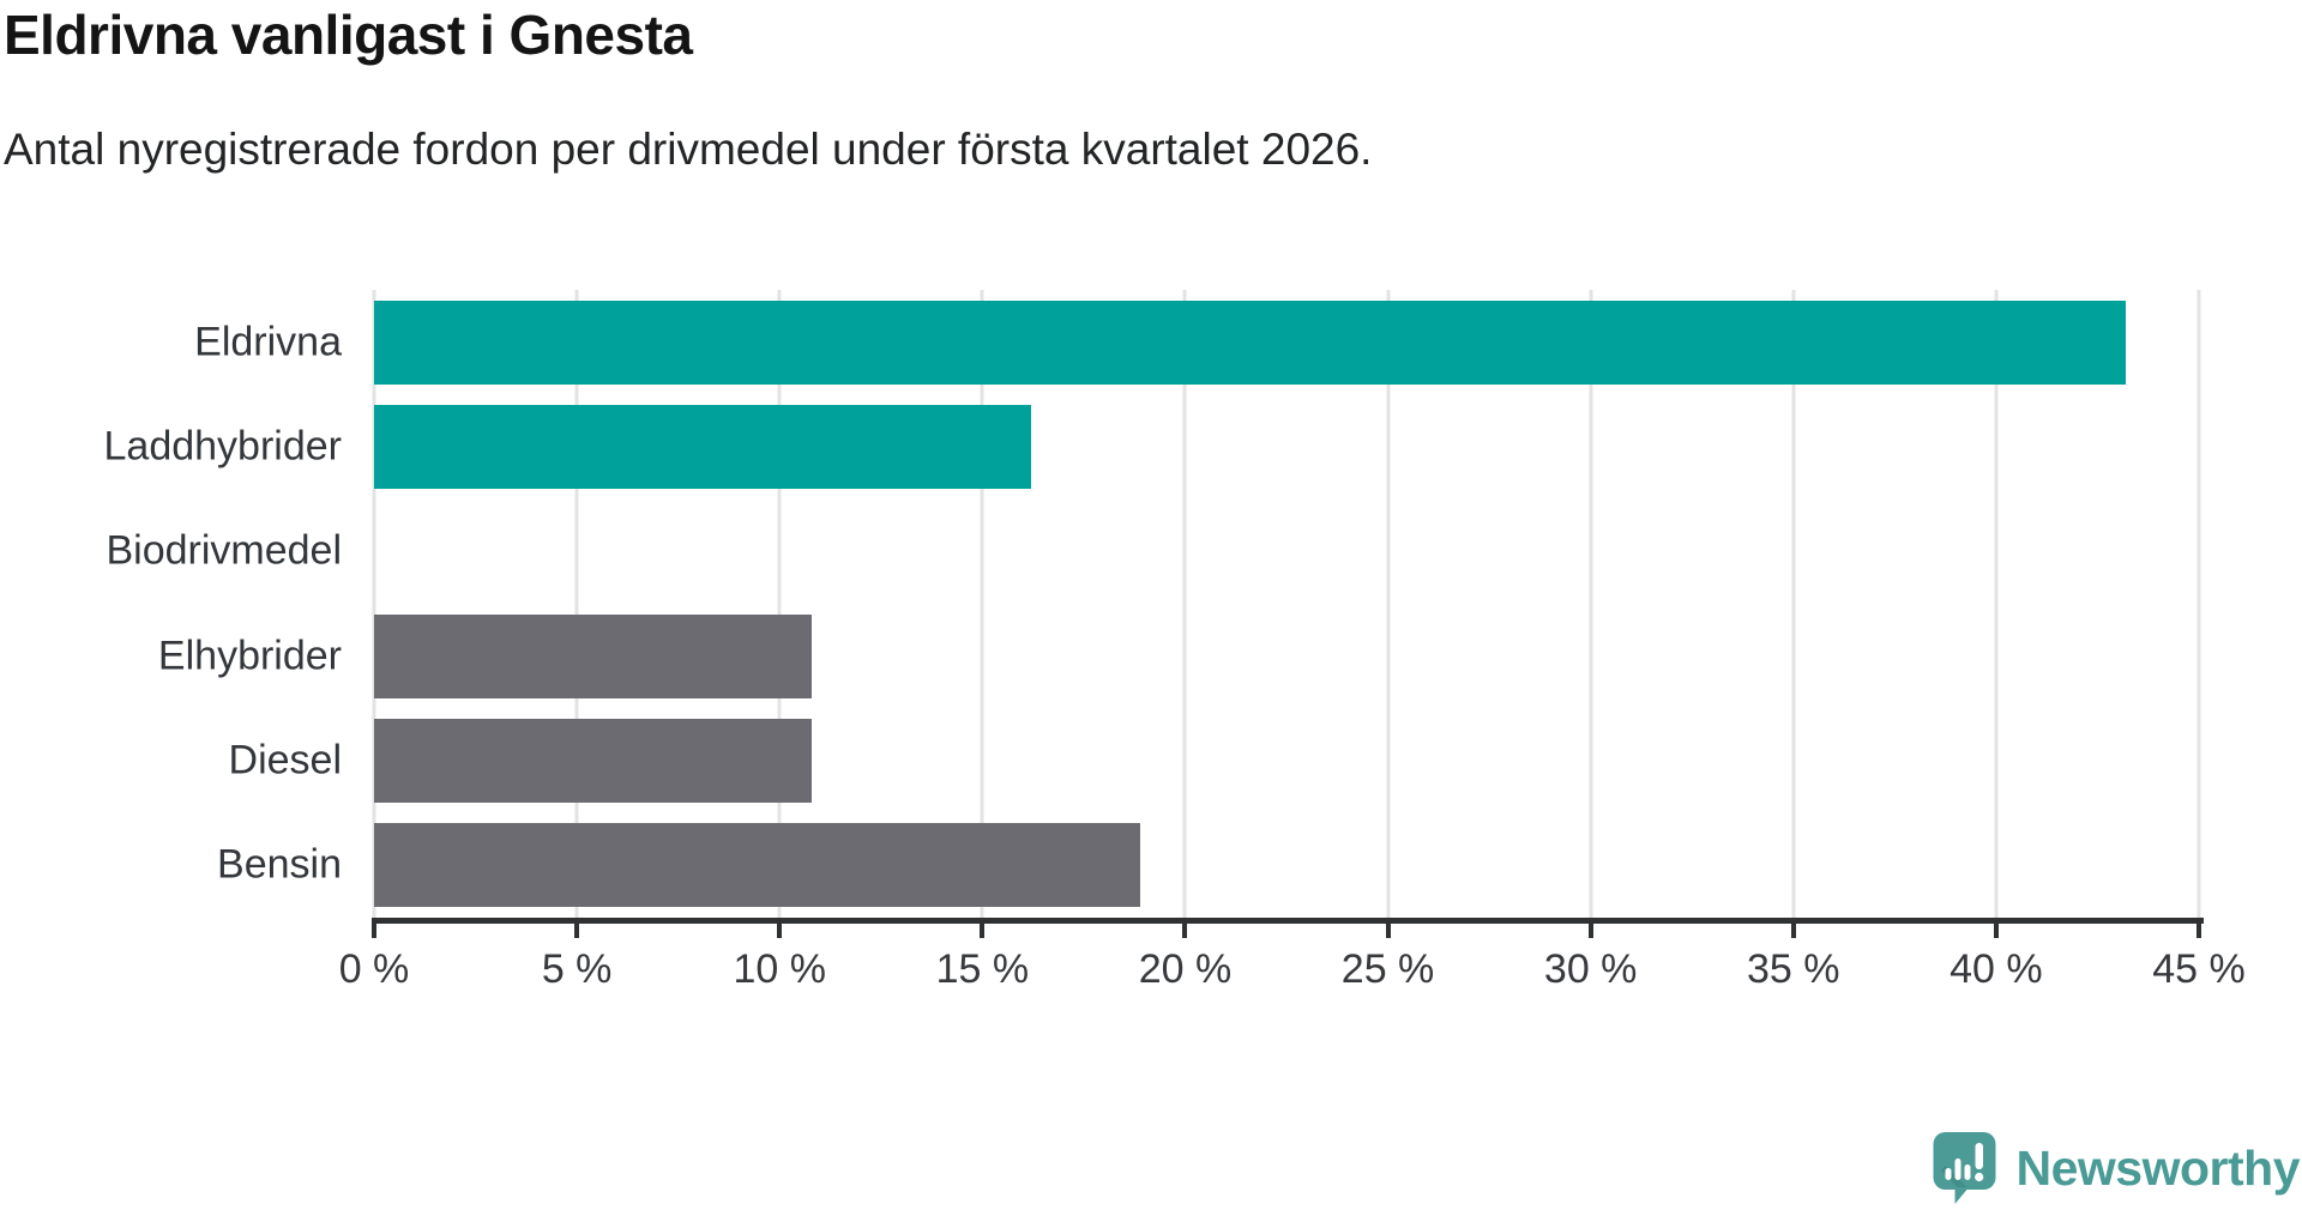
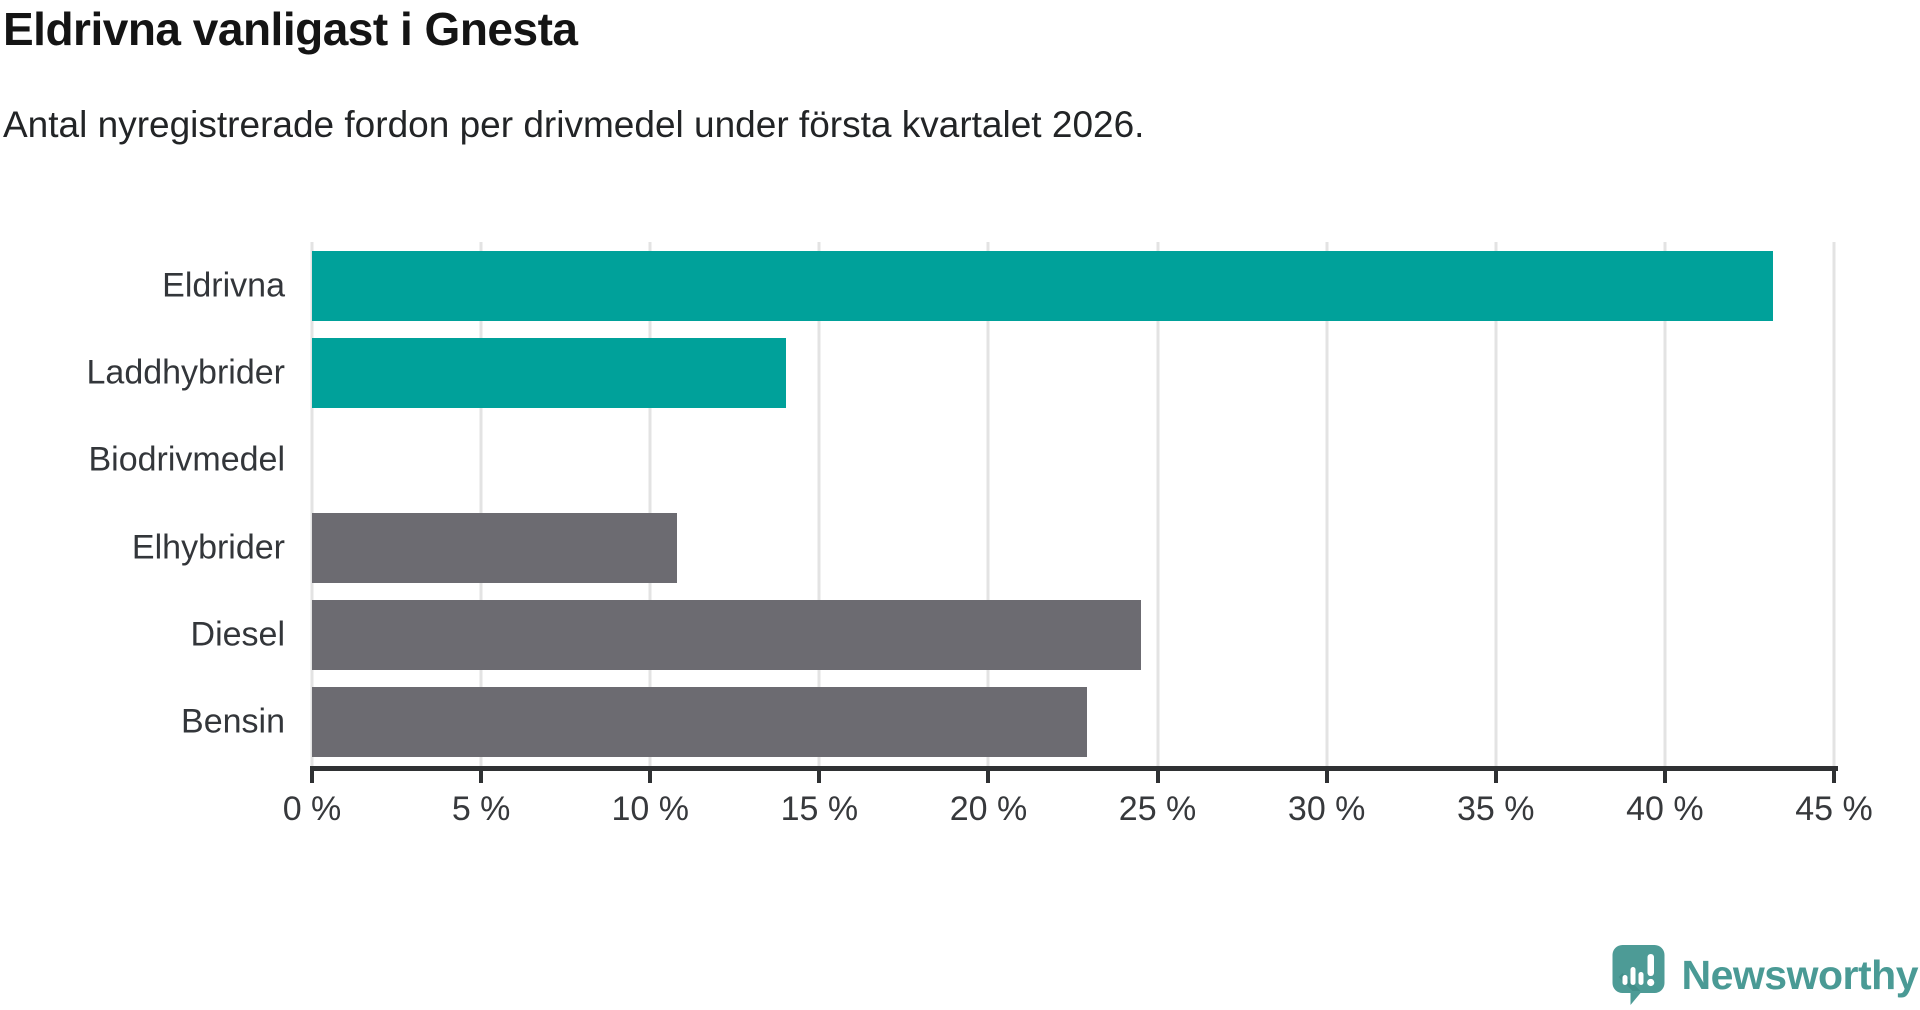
Laddhybrider: 16.2% -> 14.0%
Diesel: 10.8% -> 24.5%
Bensin: 18.9% -> 22.9%
